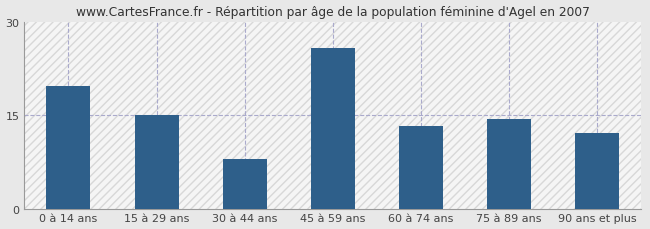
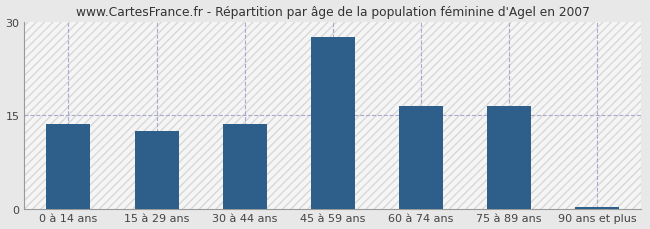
0 à 14 ans: 19.6 -> 13.5
15 à 29 ans: 15.0 -> 12.5
30 à 44 ans: 8.0 -> 13.5
45 à 59 ans: 25.8 -> 27.5
60 à 74 ans: 13.2 -> 16.5
75 à 89 ans: 14.4 -> 16.5
90 ans et plus: 12.2 -> 0.3
